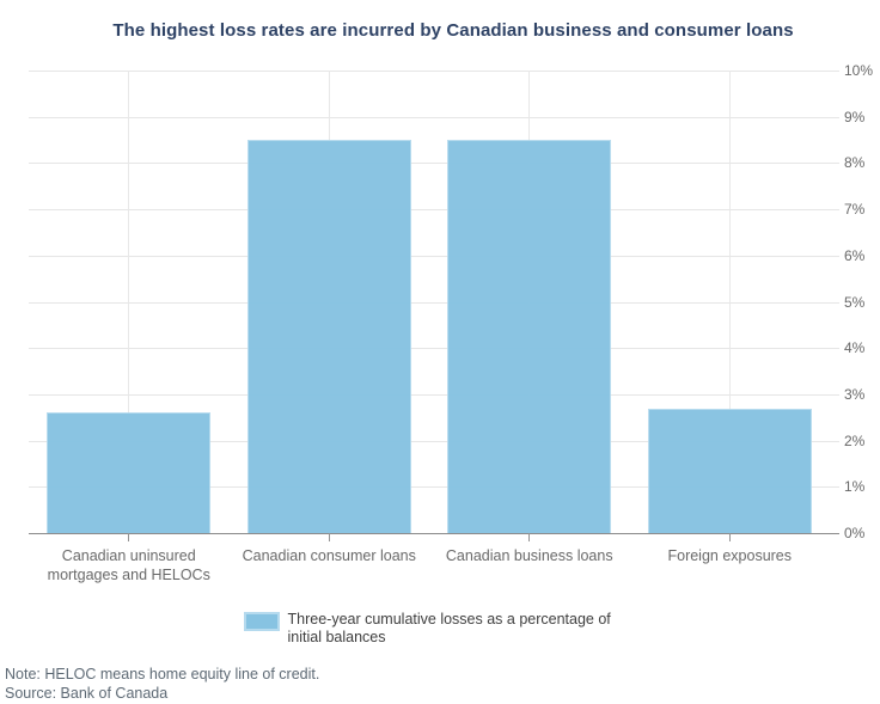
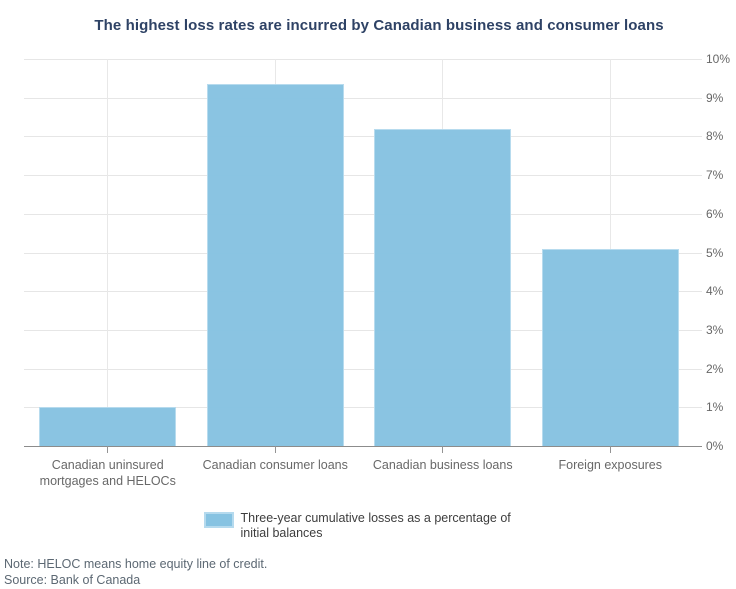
Canadian uninsured mortgages and HELOCs: 2.6% -> 1.0%
Canadian consumer loans: 8.5% -> 9.3%
Canadian business loans: 8.5% -> 8.2%
Foreign exposures: 2.7% -> 5.1%
